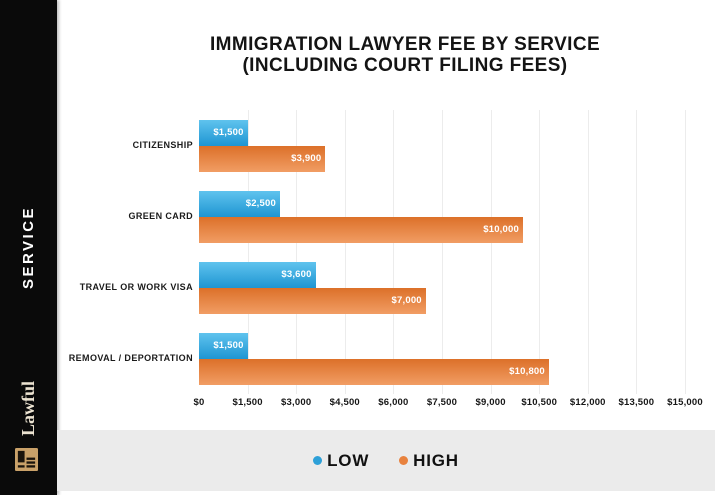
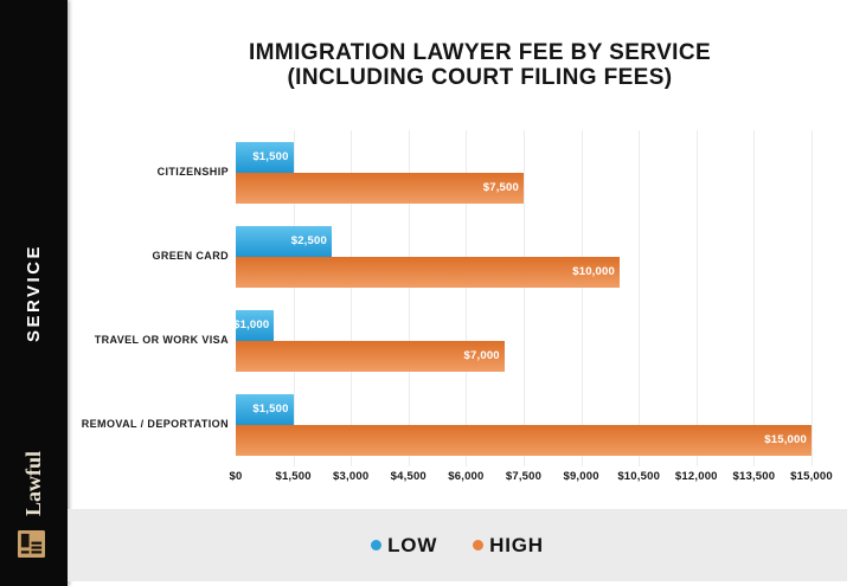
HIGH/CITIZENSHIP: $3,900 -> $7,500
LOW/TRAVEL OR WORK VISA: $3,600 -> $1,000
HIGH/REMOVAL / DEPORTATION: $10,800 -> $15,000
